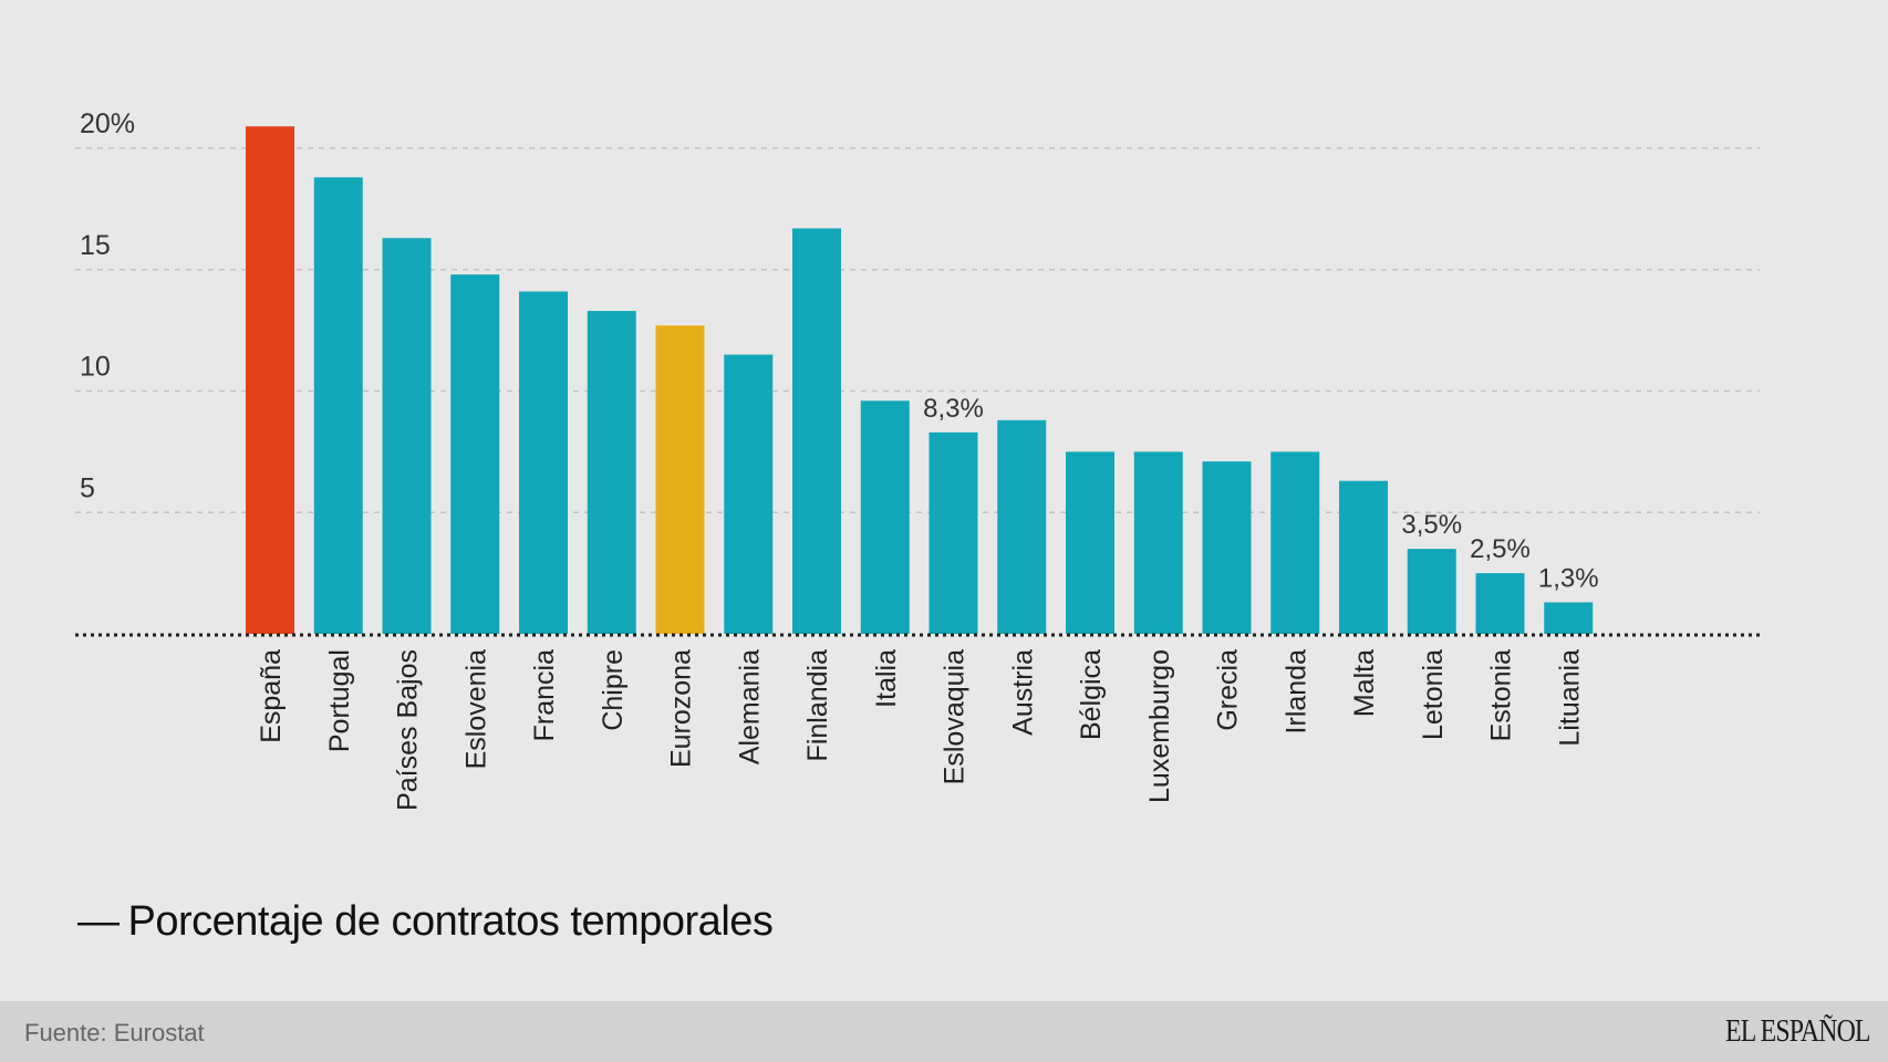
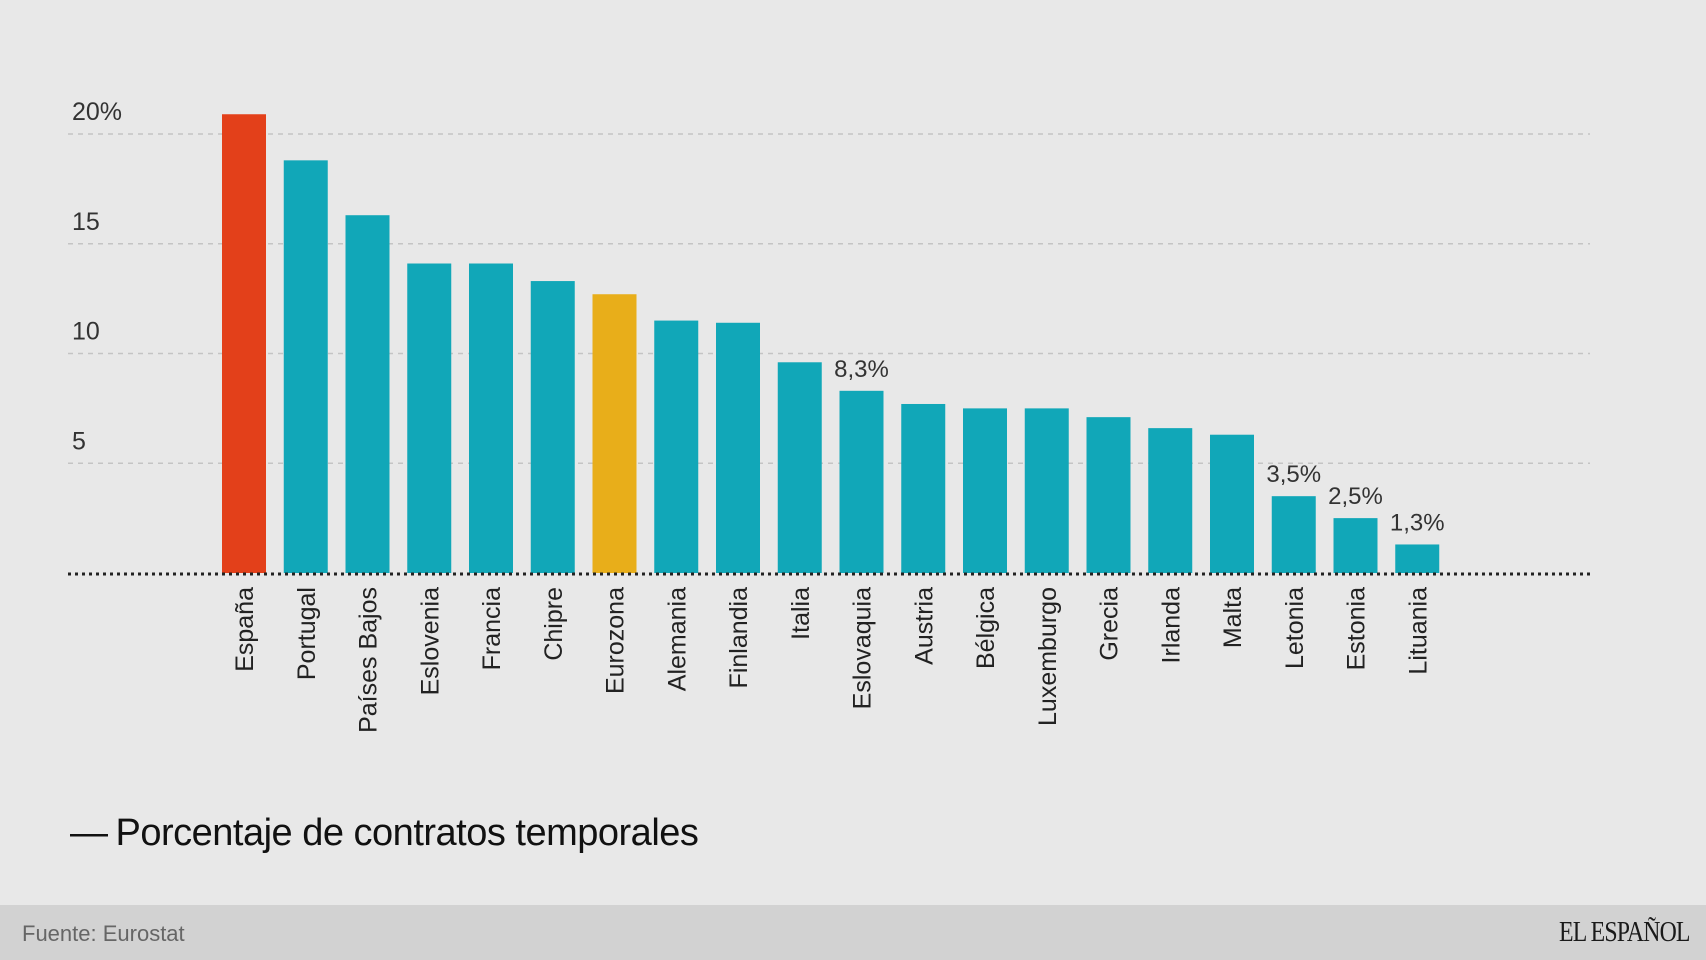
Eslovenia: 14.8% -> 14.1%
Finlandia: 16.7% -> 11.4%
Austria: 8.8% -> 7.7%
Irlanda: 7.5% -> 6.6%
